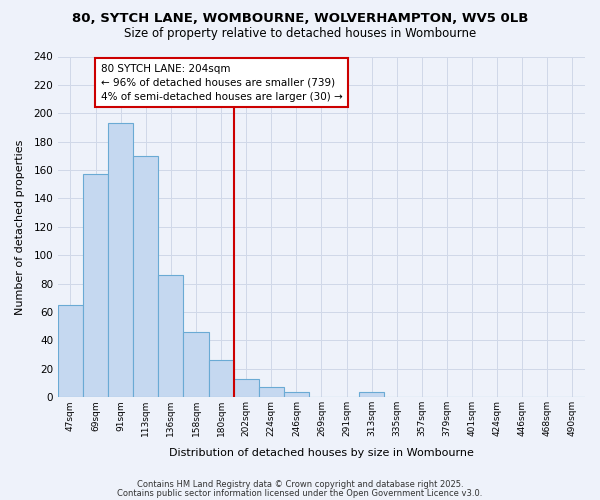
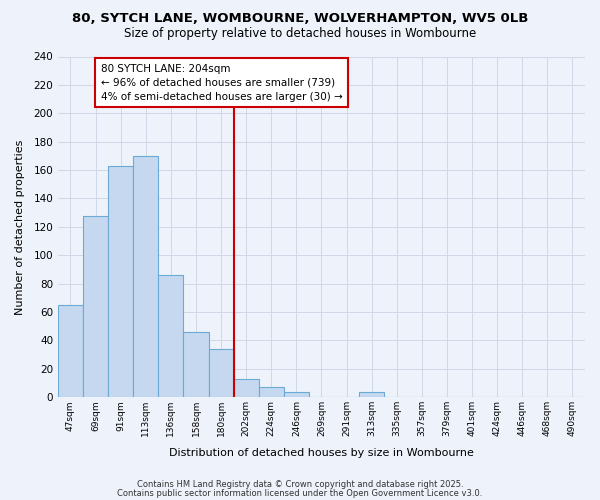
69sqm: 157 -> 128
91sqm: 193 -> 163
180sqm: 26 -> 34
